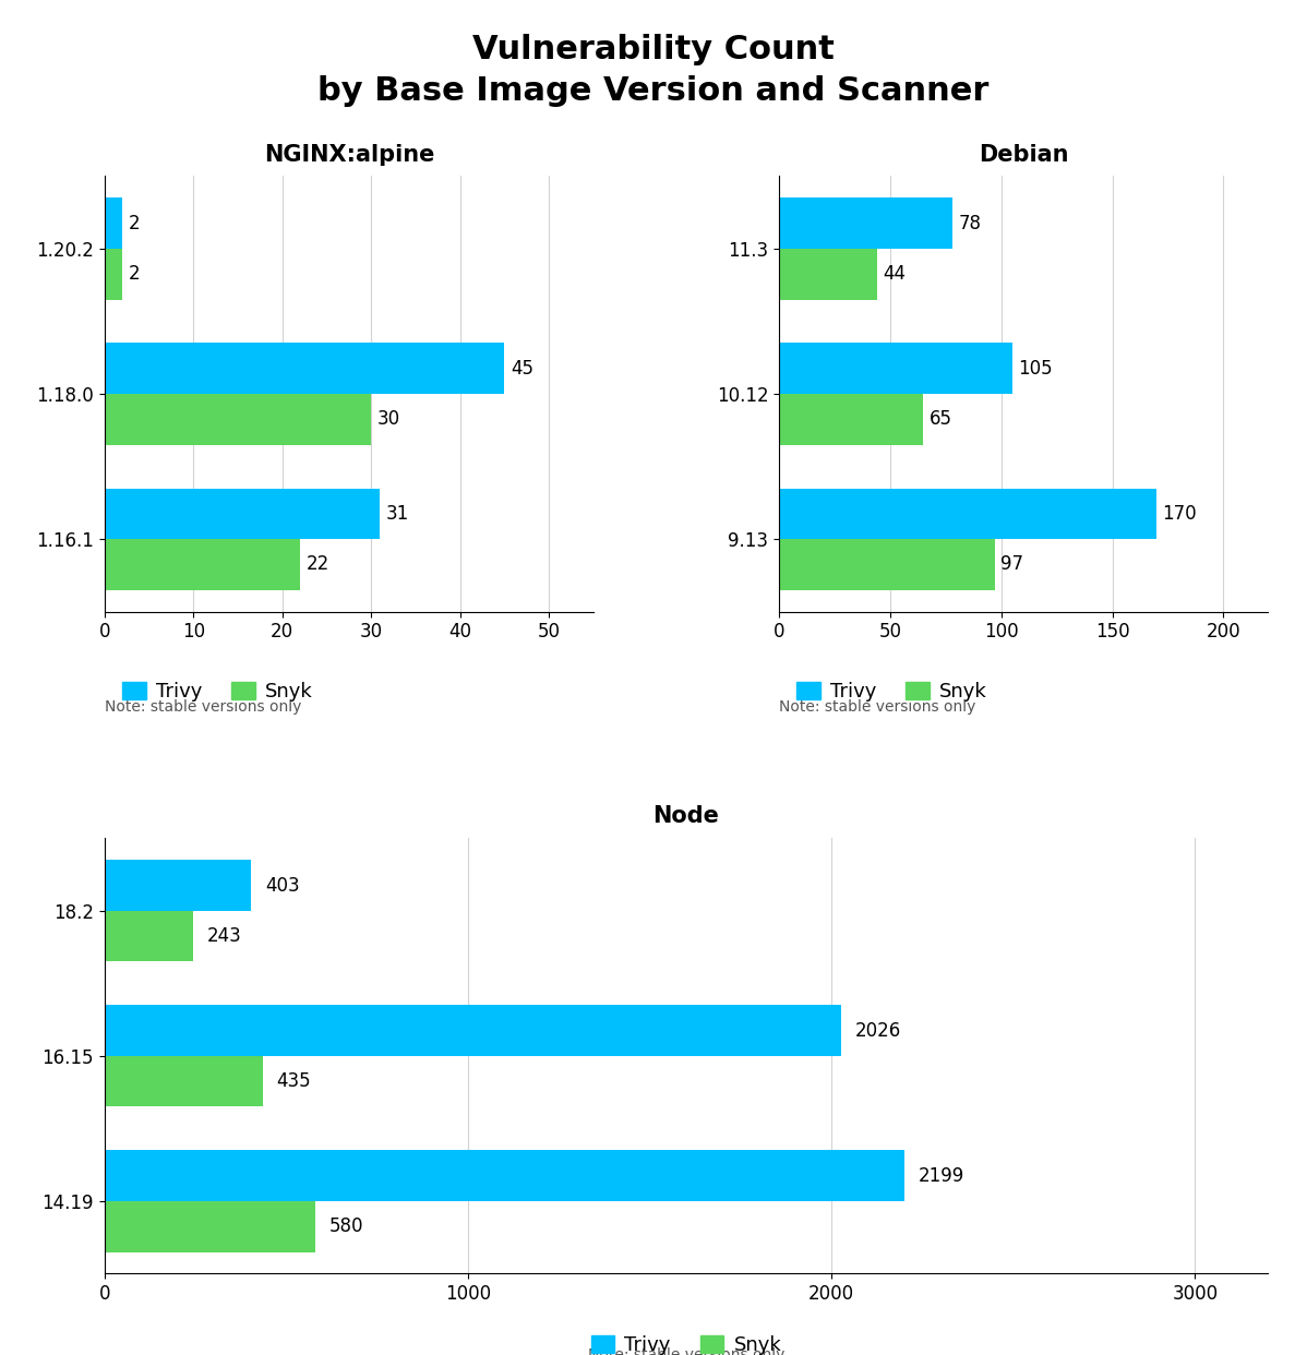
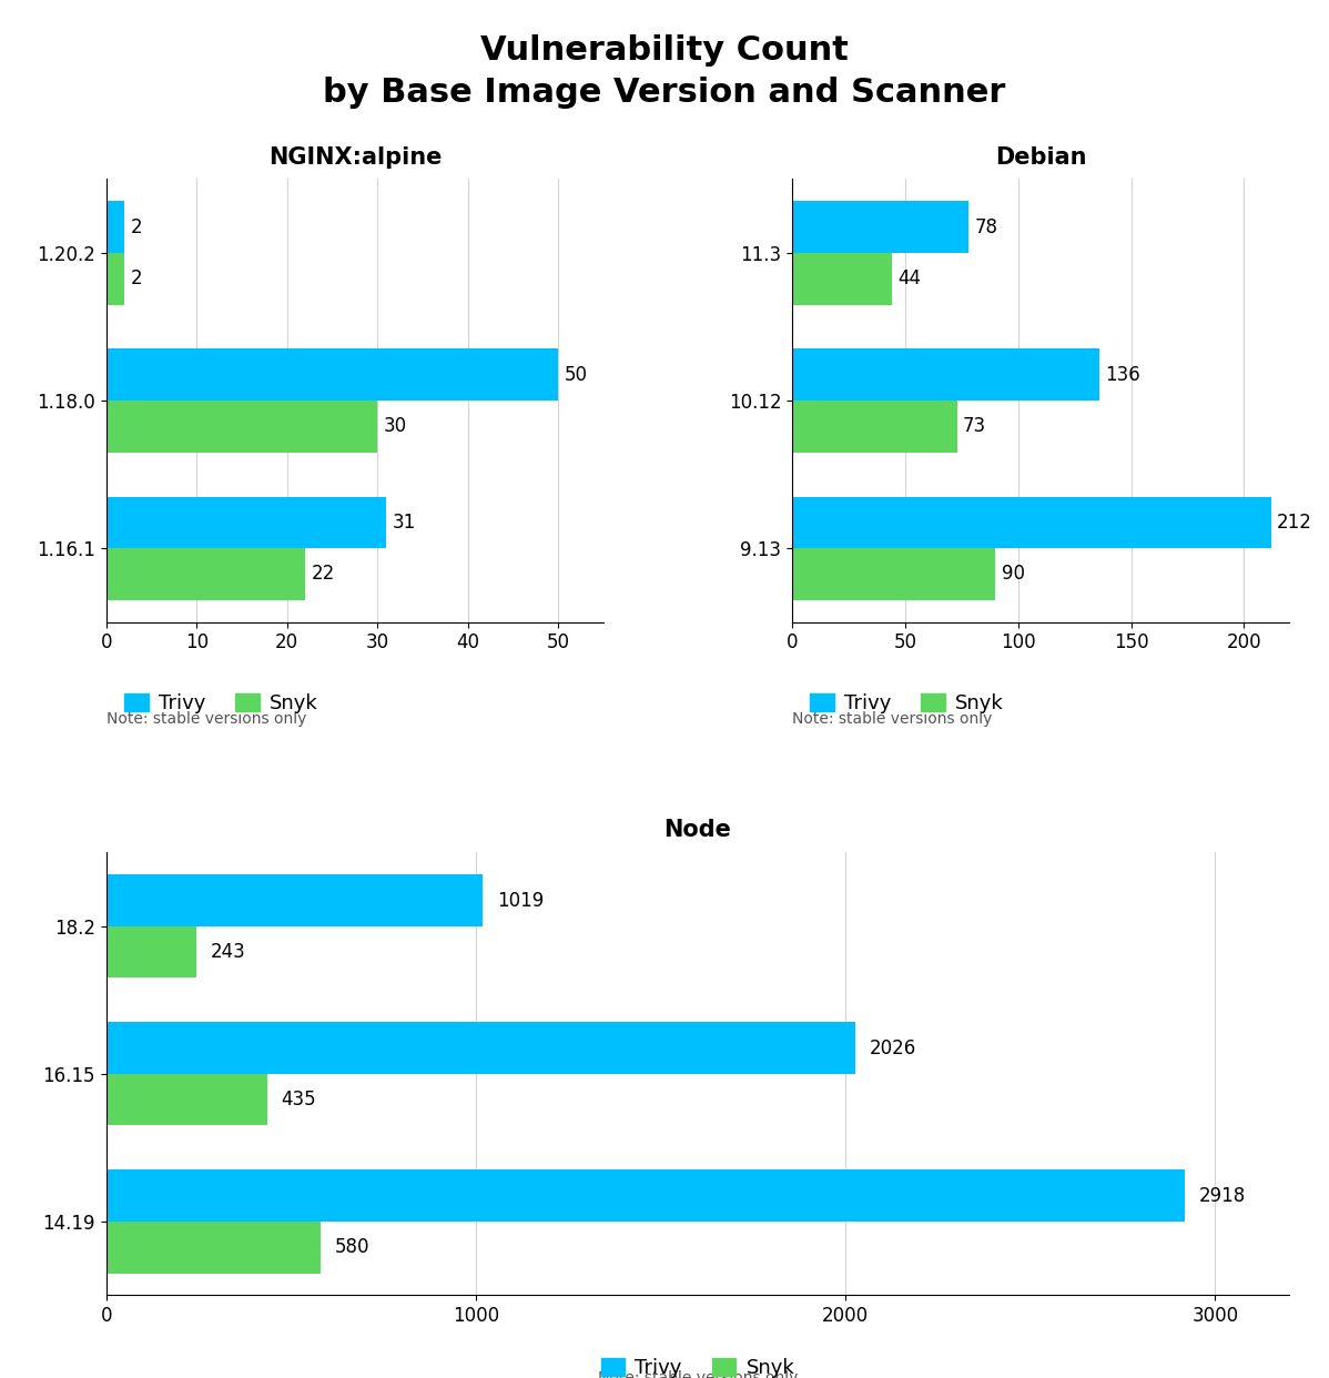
NGINX:alpine/Trivy/1.18.0: 45 -> 50
Debian/Trivy/10.12: 105 -> 136
Debian/Snyk/10.12: 65 -> 73
Debian/Trivy/9.13: 170 -> 212
Debian/Snyk/9.13: 97 -> 90
Node/Trivy/18.2: 403 -> 1019
Node/Trivy/14.19: 2199 -> 2918
